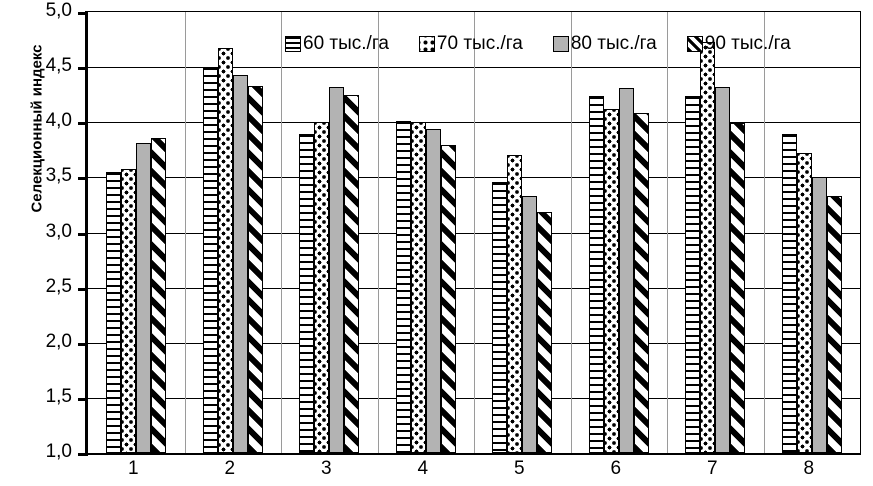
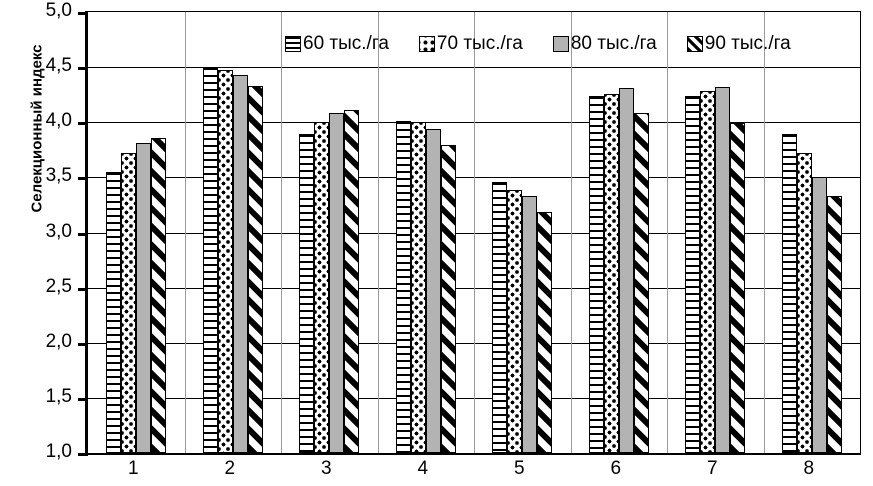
70 тыс./га/1: 3,58 -> 3,72
70 тыс./га/2: 4,67 -> 4,47
80 тыс./га/3: 4,32 -> 4,08
90 тыс./га/3: 4,25 -> 4,11
70 тыс./га/5: 3,70 -> 3,39
70 тыс./га/6: 4,12 -> 4,26
70 тыс./га/7: 4,73 -> 4,28
